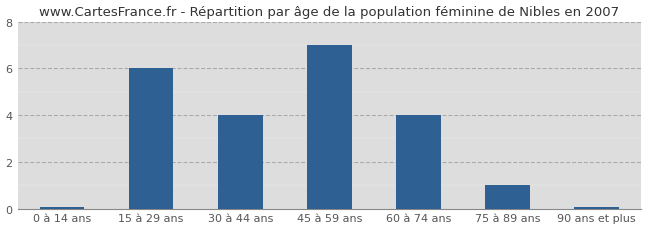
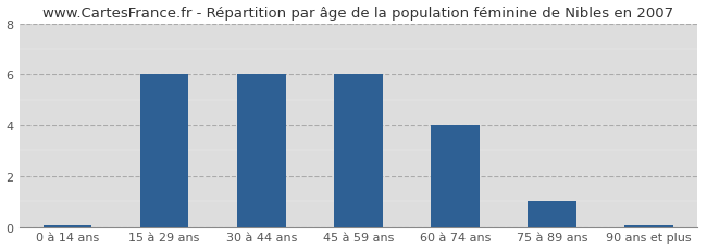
30 à 44 ans: 4.00 -> 6.00
45 à 59 ans: 7.00 -> 6.00
